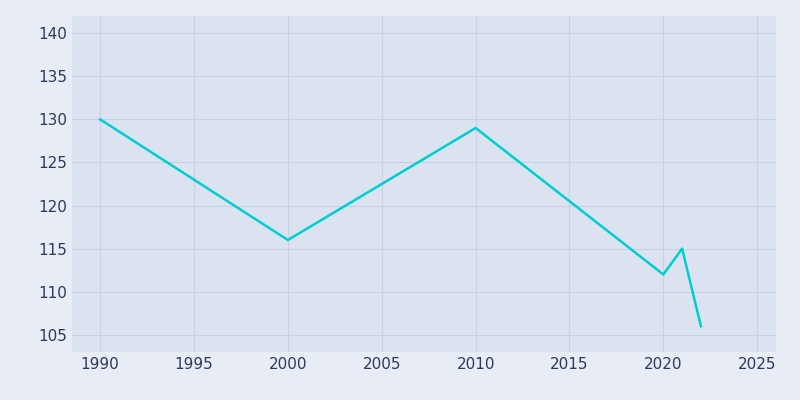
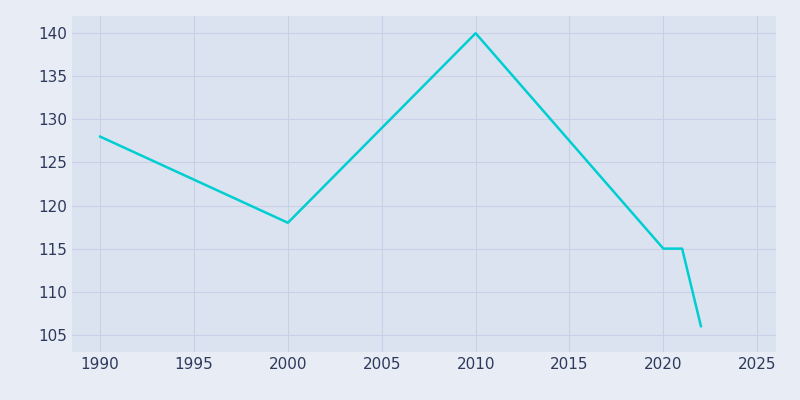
1990: 130 -> 128
2000: 116 -> 118
2010: 129 -> 140
2020: 112 -> 115
